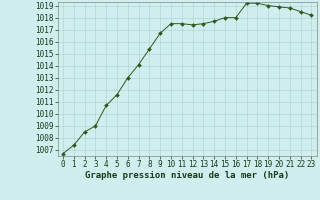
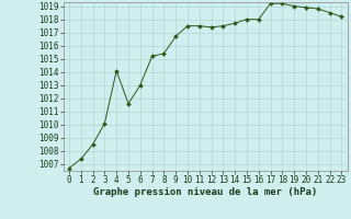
3: 1009.0 -> 1010.1
4: 1010.7 -> 1014.1
7: 1014.1 -> 1015.2
